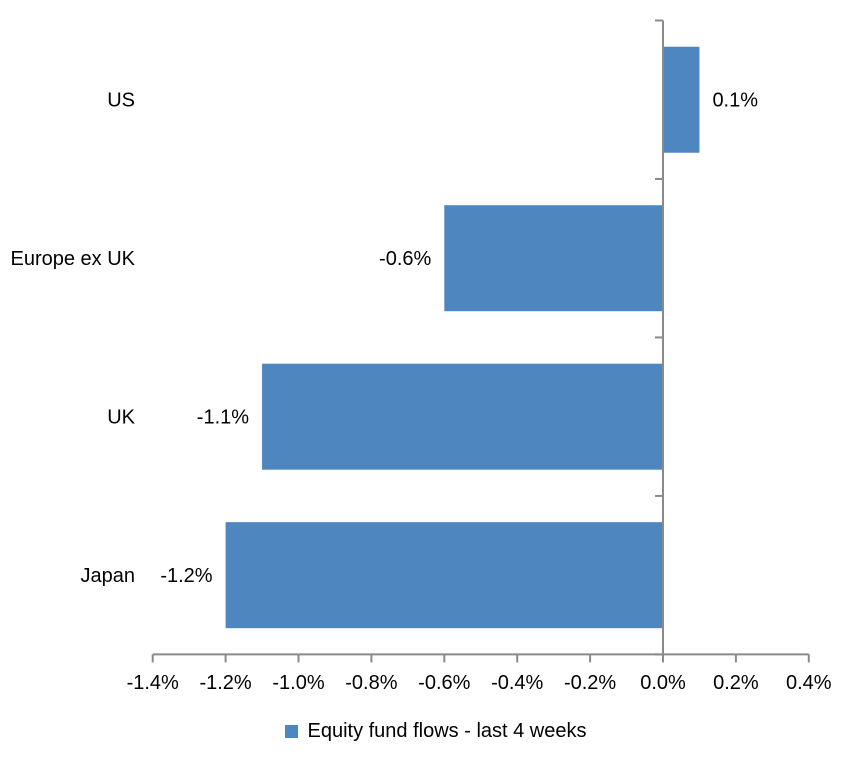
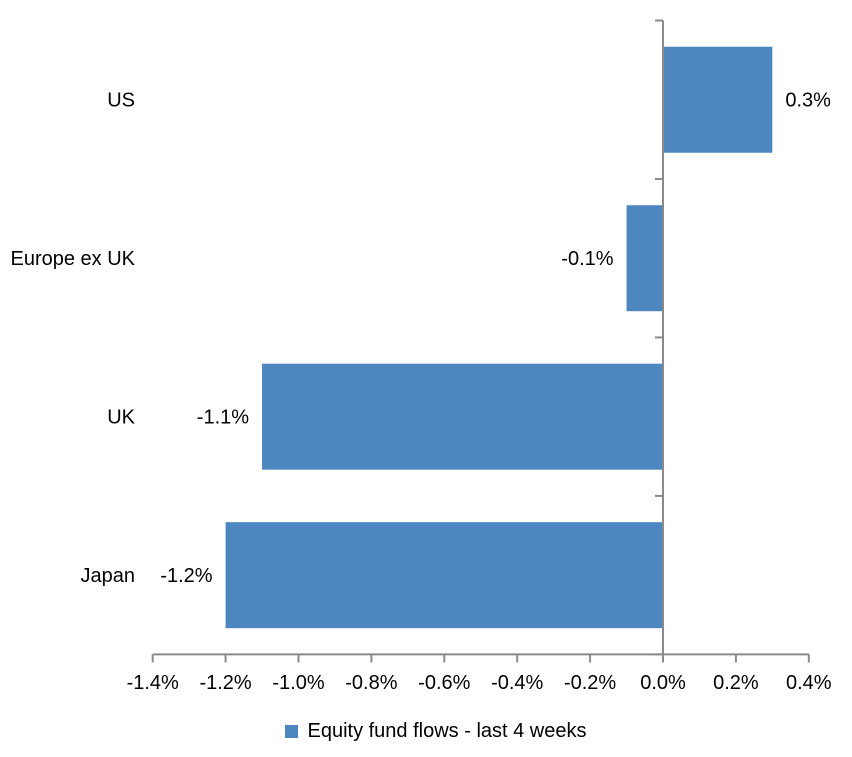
US: 0.1% -> 0.3%
Europe ex UK: -0.6% -> -0.1%
